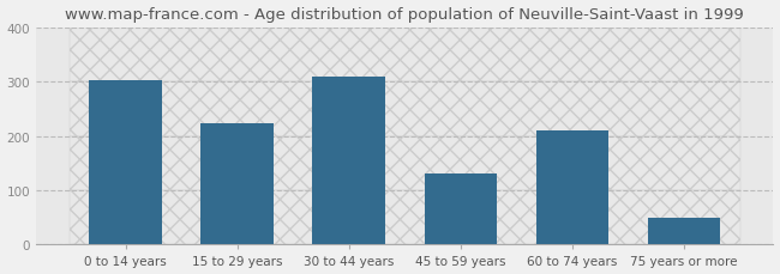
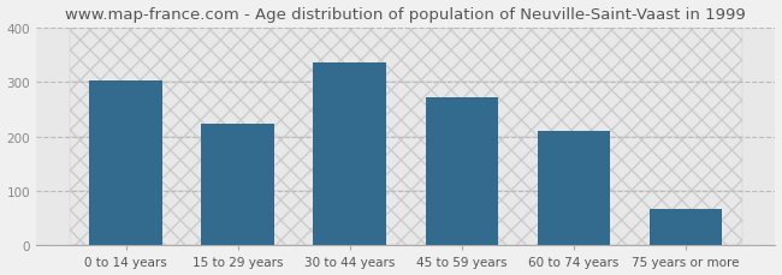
30 to 44 years: 310 -> 335
45 to 59 years: 130 -> 272
75 years or more: 50 -> 68
